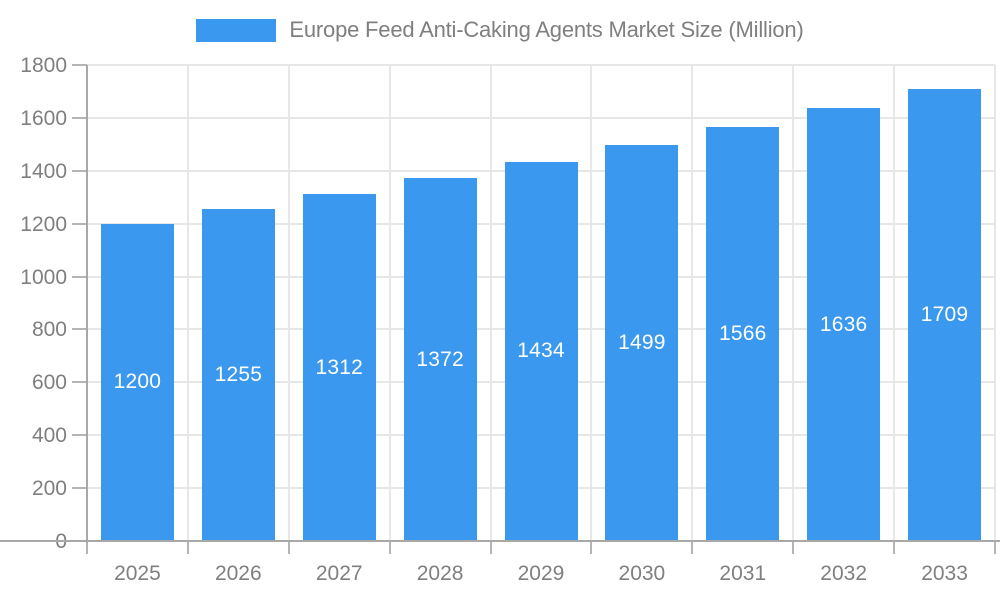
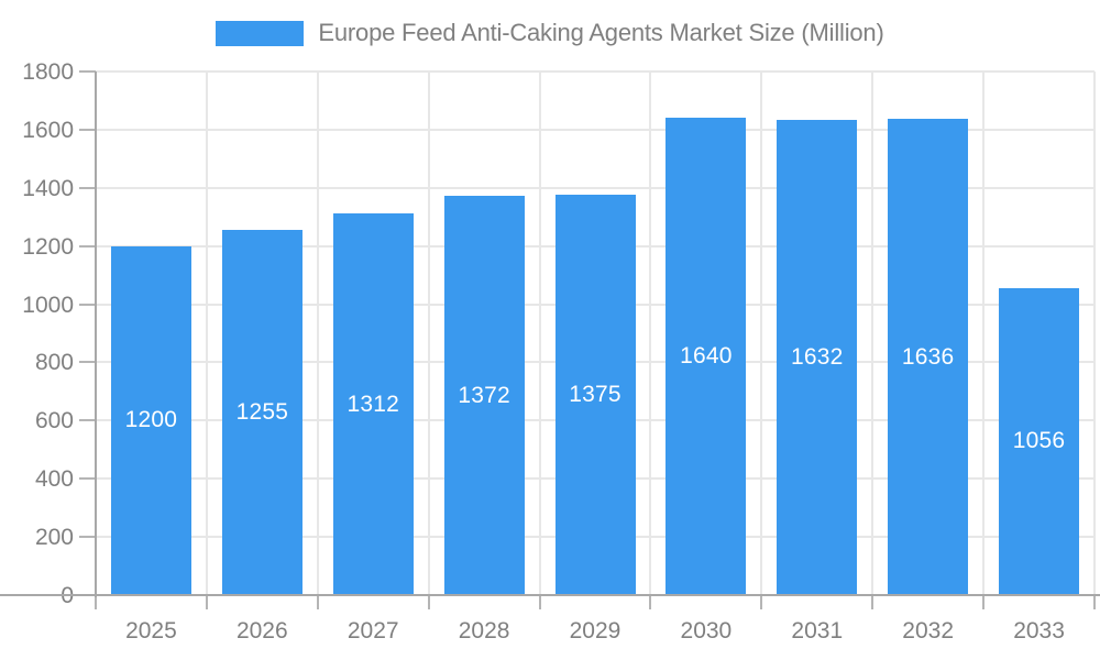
2029: 1434 -> 1375
2030: 1499 -> 1640
2031: 1566 -> 1632
2033: 1709 -> 1056
